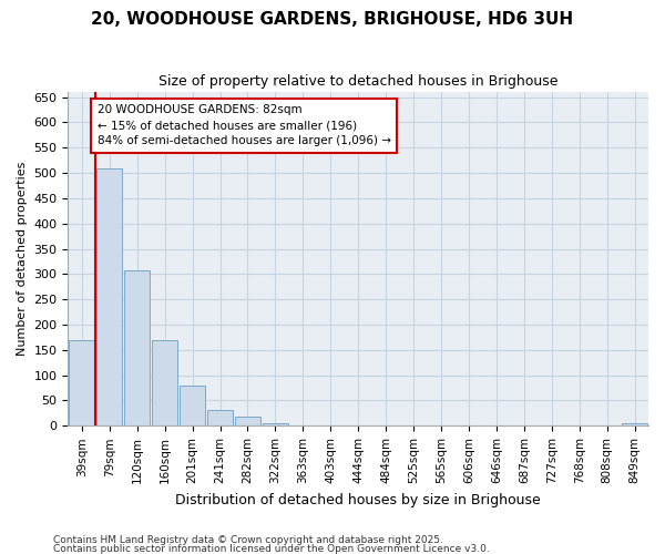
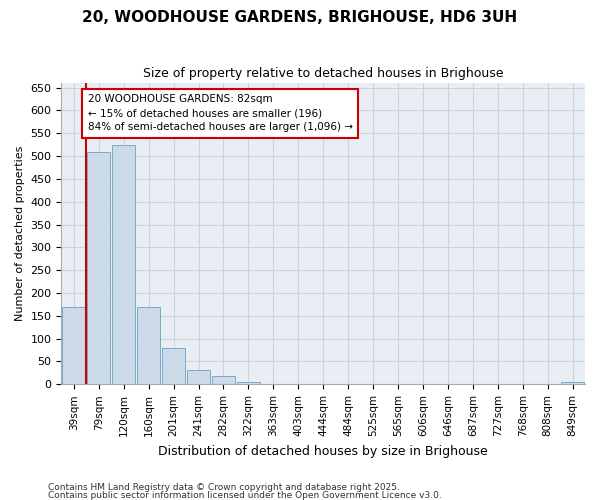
120sqm: 308 -> 525
